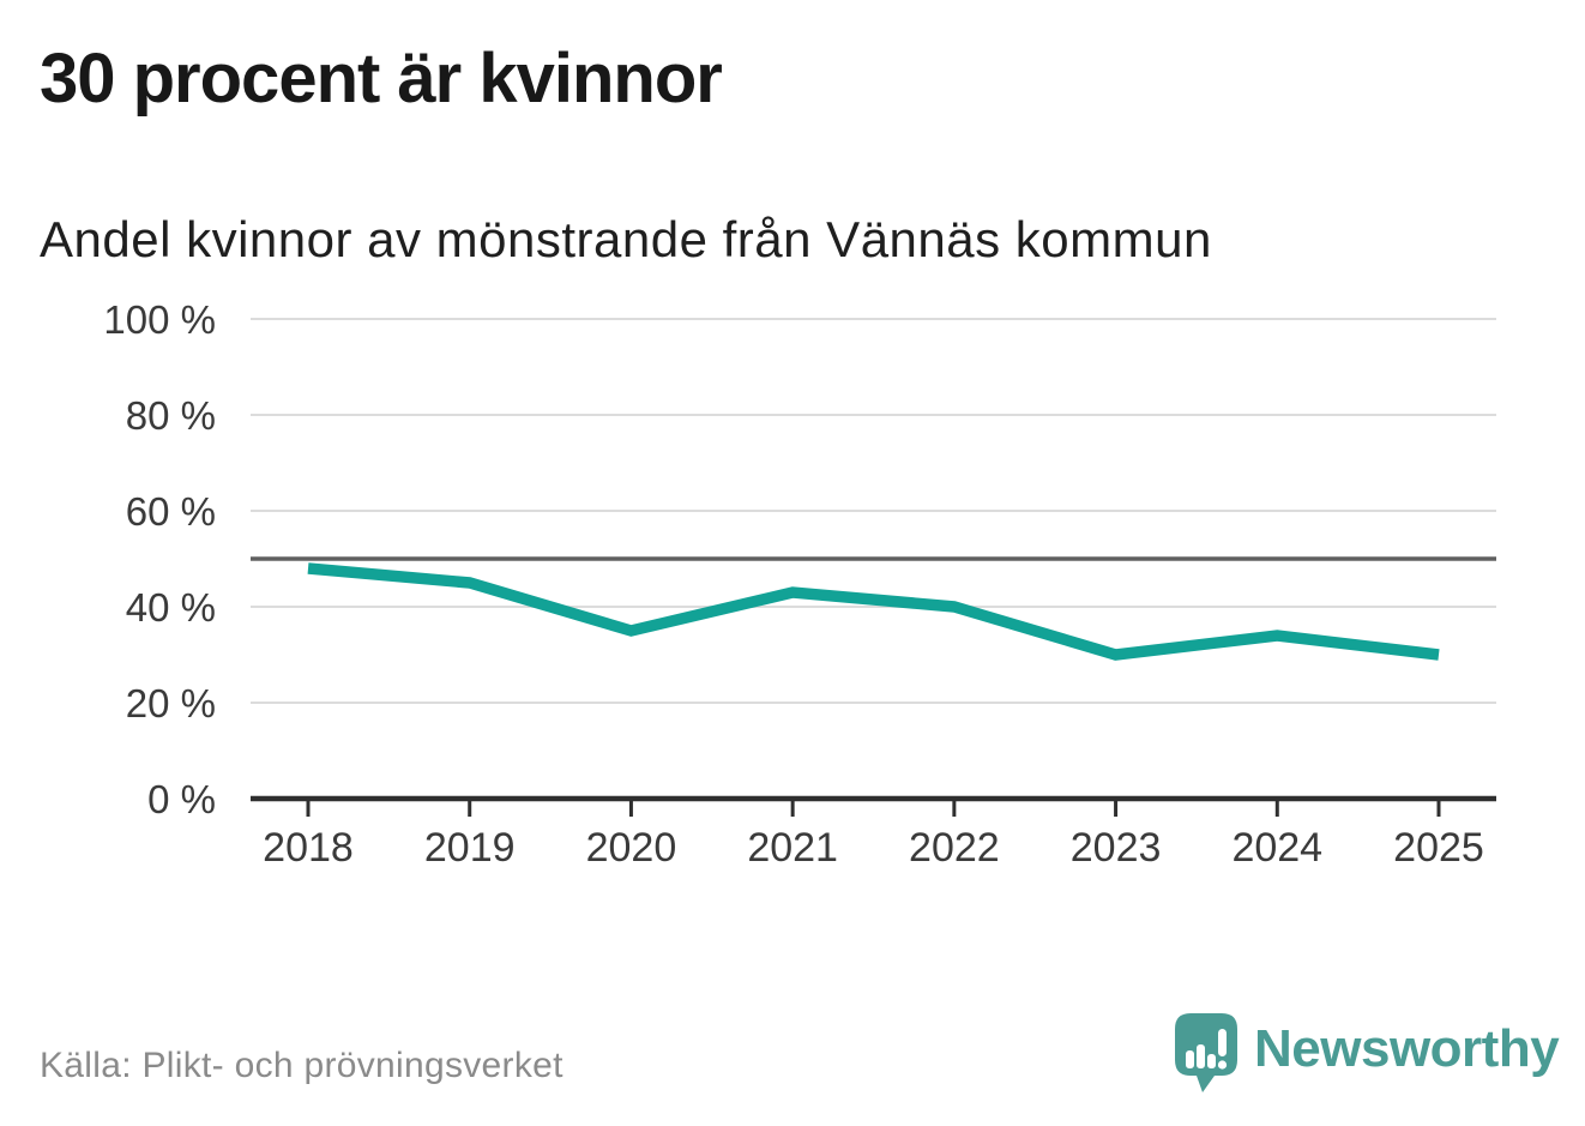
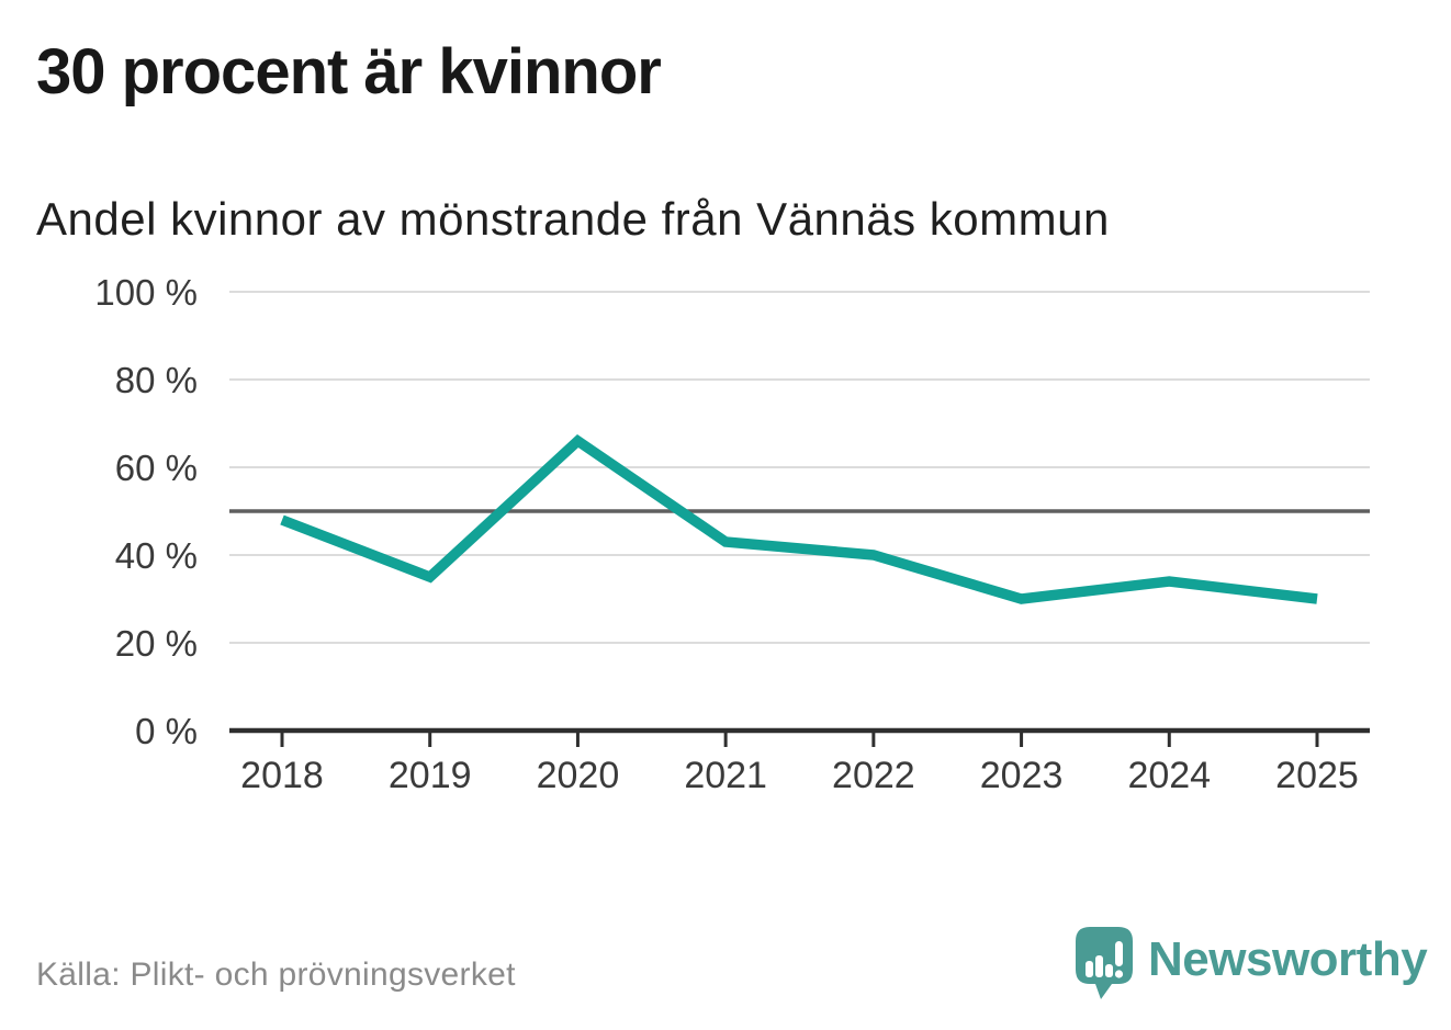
2019: 45% -> 35%
2020: 35% -> 66%
